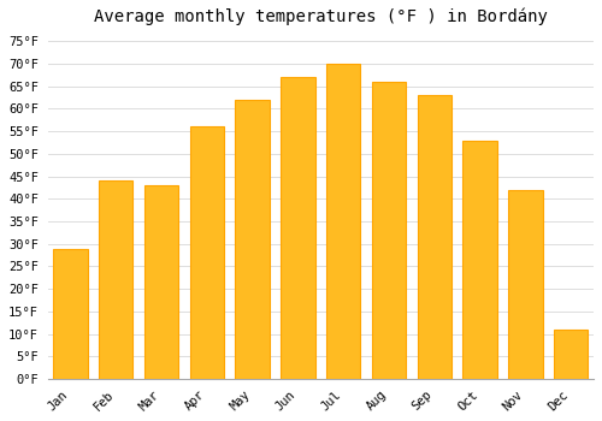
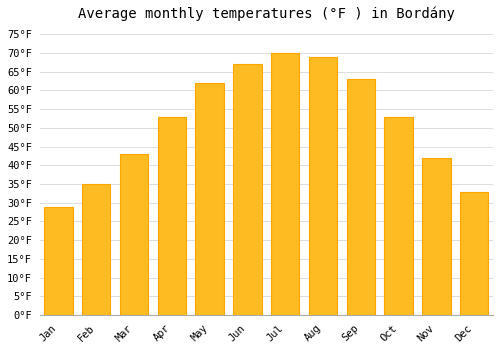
Feb: 44°F -> 35°F
Apr: 56°F -> 53°F
Aug: 66°F -> 69°F
Dec: 11°F -> 33°F
